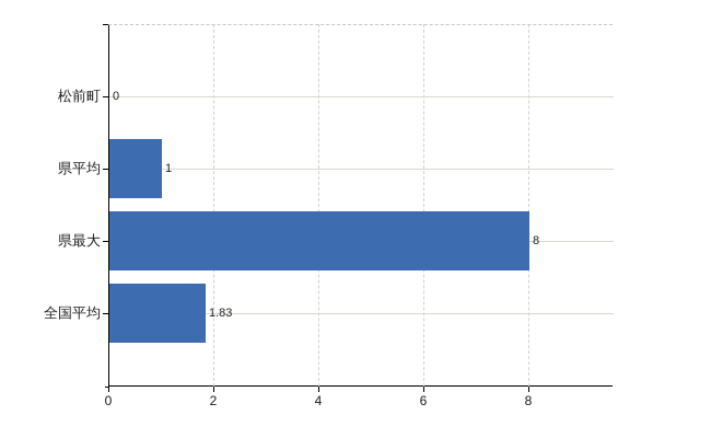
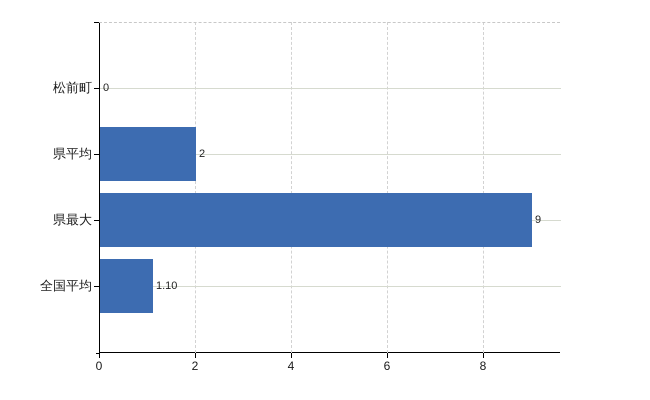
県平均: 1 -> 2
県最大: 8 -> 9
全国平均: 1.83 -> 1.10
